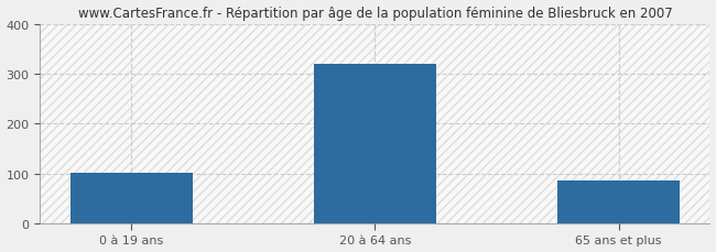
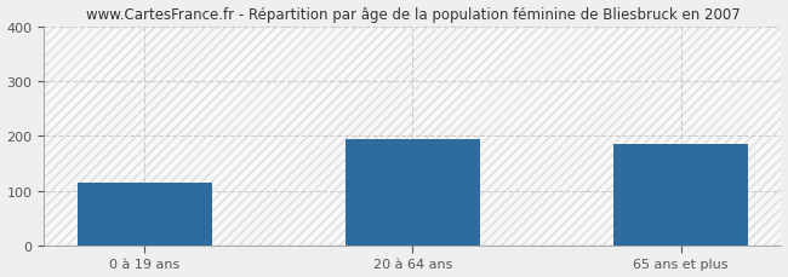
0 à 19 ans: 101 -> 115
20 à 64 ans: 319 -> 195
65 ans et plus: 87 -> 185
